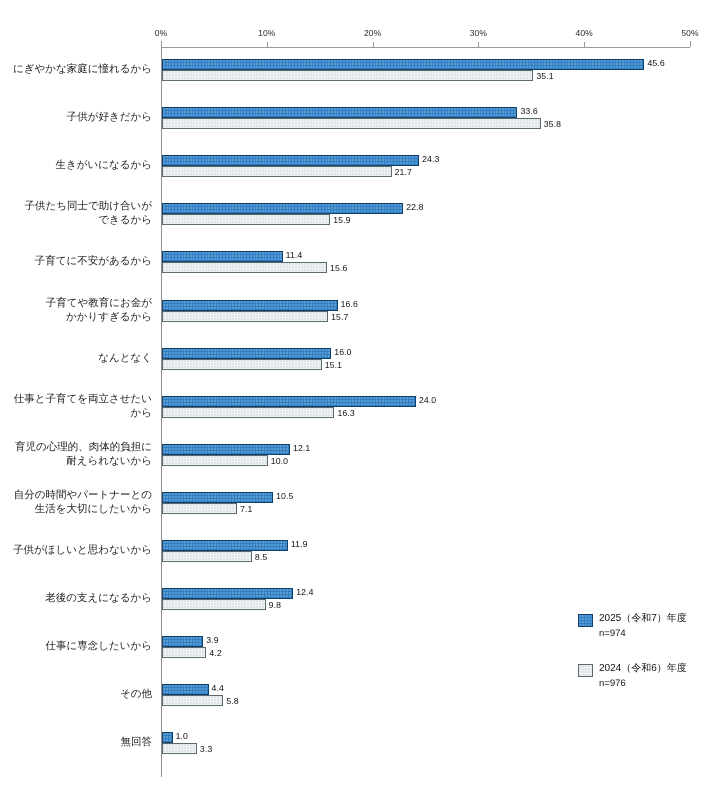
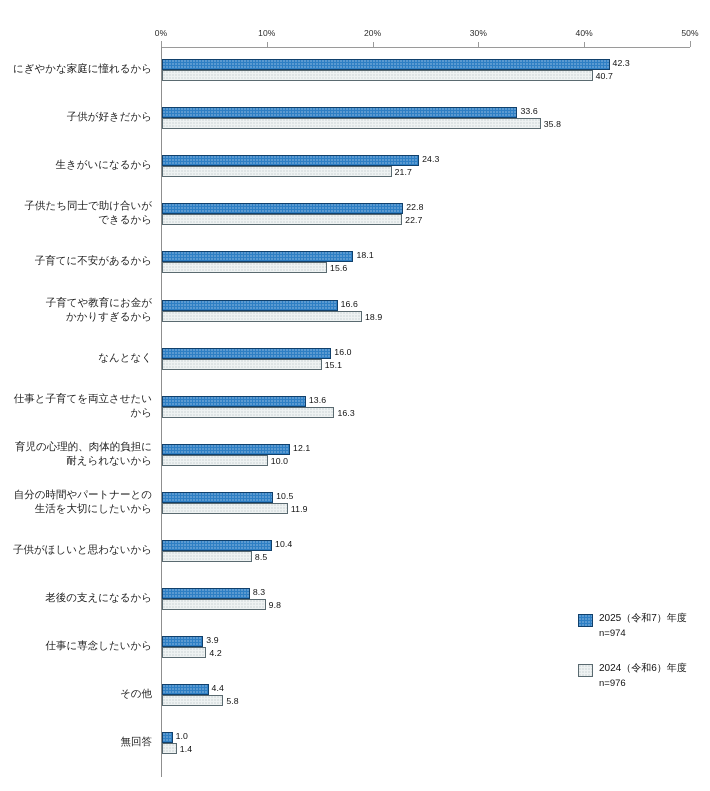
2025（令和7）年度/にぎやかな家庭に憧れるから: 45.6 -> 42.3
2024（令和6）年度/にぎやかな家庭に憧れるから: 35.1 -> 40.7
2024（令和6）年度/子供たち同士で助け合いが できるから: 15.9 -> 22.7
2025（令和7）年度/子育てに不安があるから: 11.4 -> 18.1
2024（令和6）年度/子育てや教育にお金が かかりすぎるから: 15.7 -> 18.9
2025（令和7）年度/仕事と子育てを両立させたい から: 24.0 -> 13.6
2024（令和6）年度/自分の時間やパートナーとの 生活を大切にしたいから: 7.1 -> 11.9
2025（令和7）年度/子供がほしいと思わないから: 11.9 -> 10.4
2025（令和7）年度/老後の支えになるから: 12.4 -> 8.3
2024（令和6）年度/無回答: 3.3 -> 1.4
